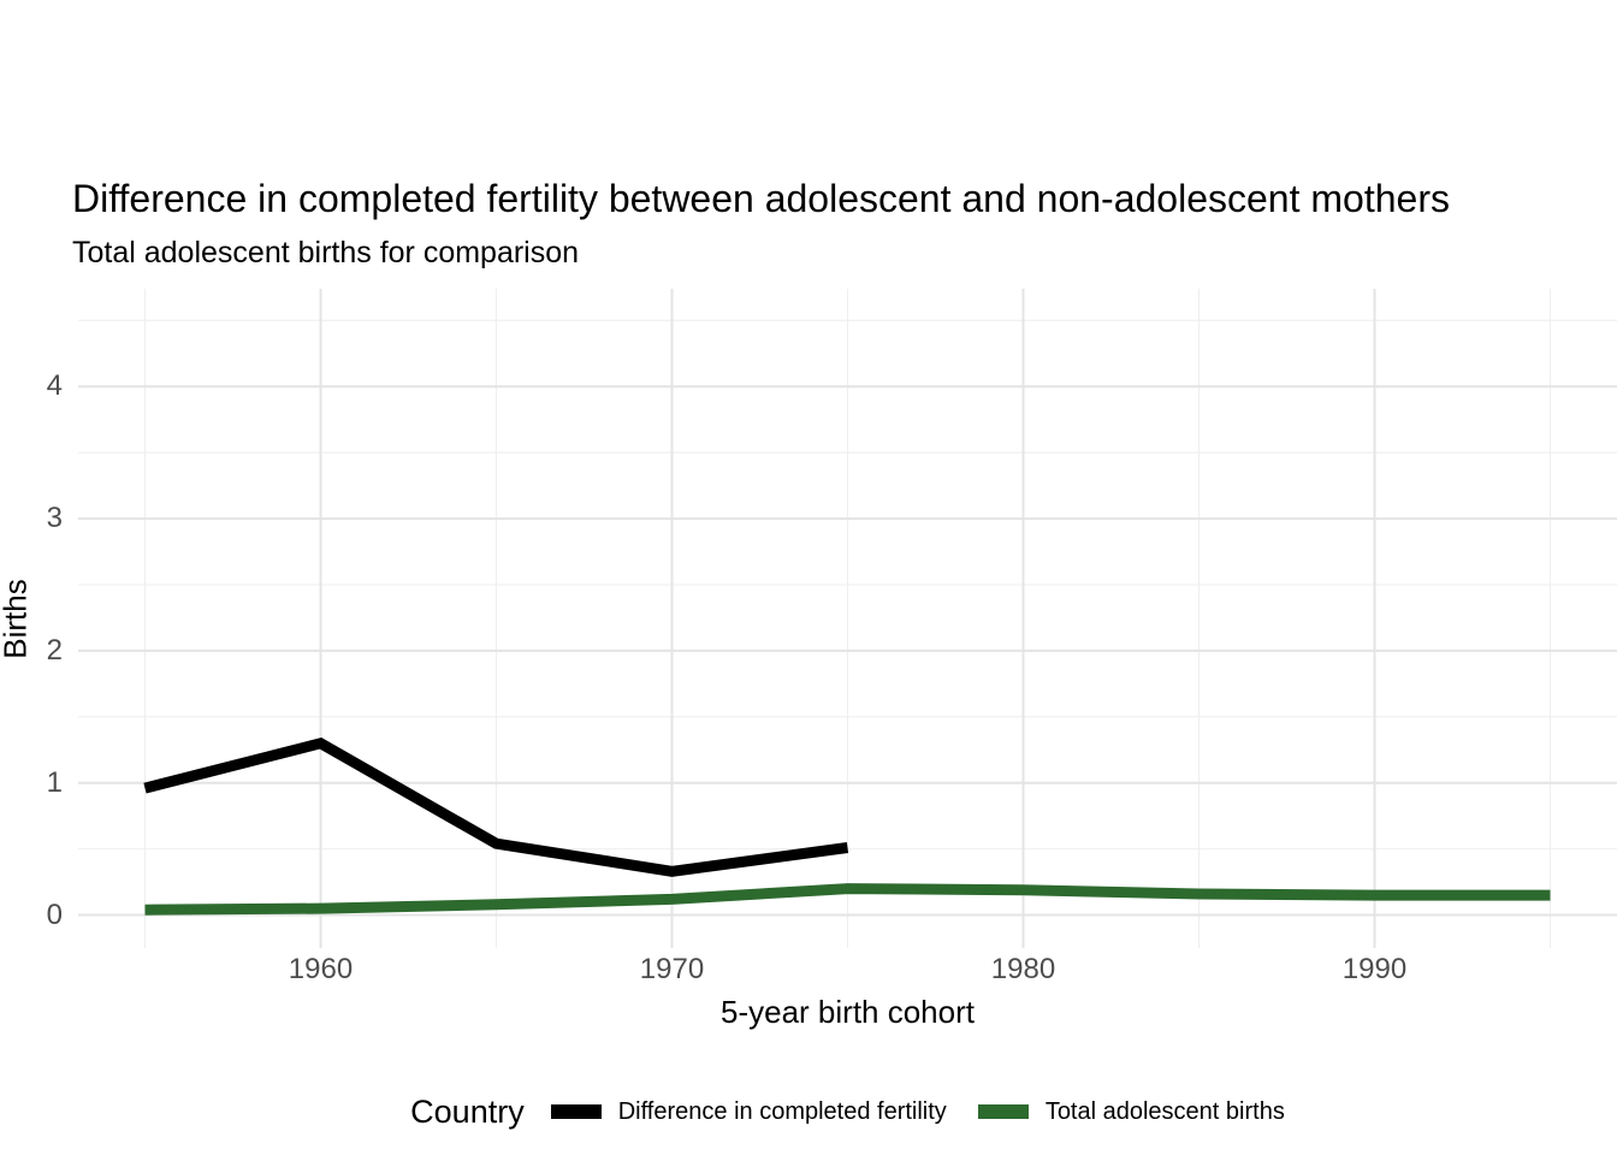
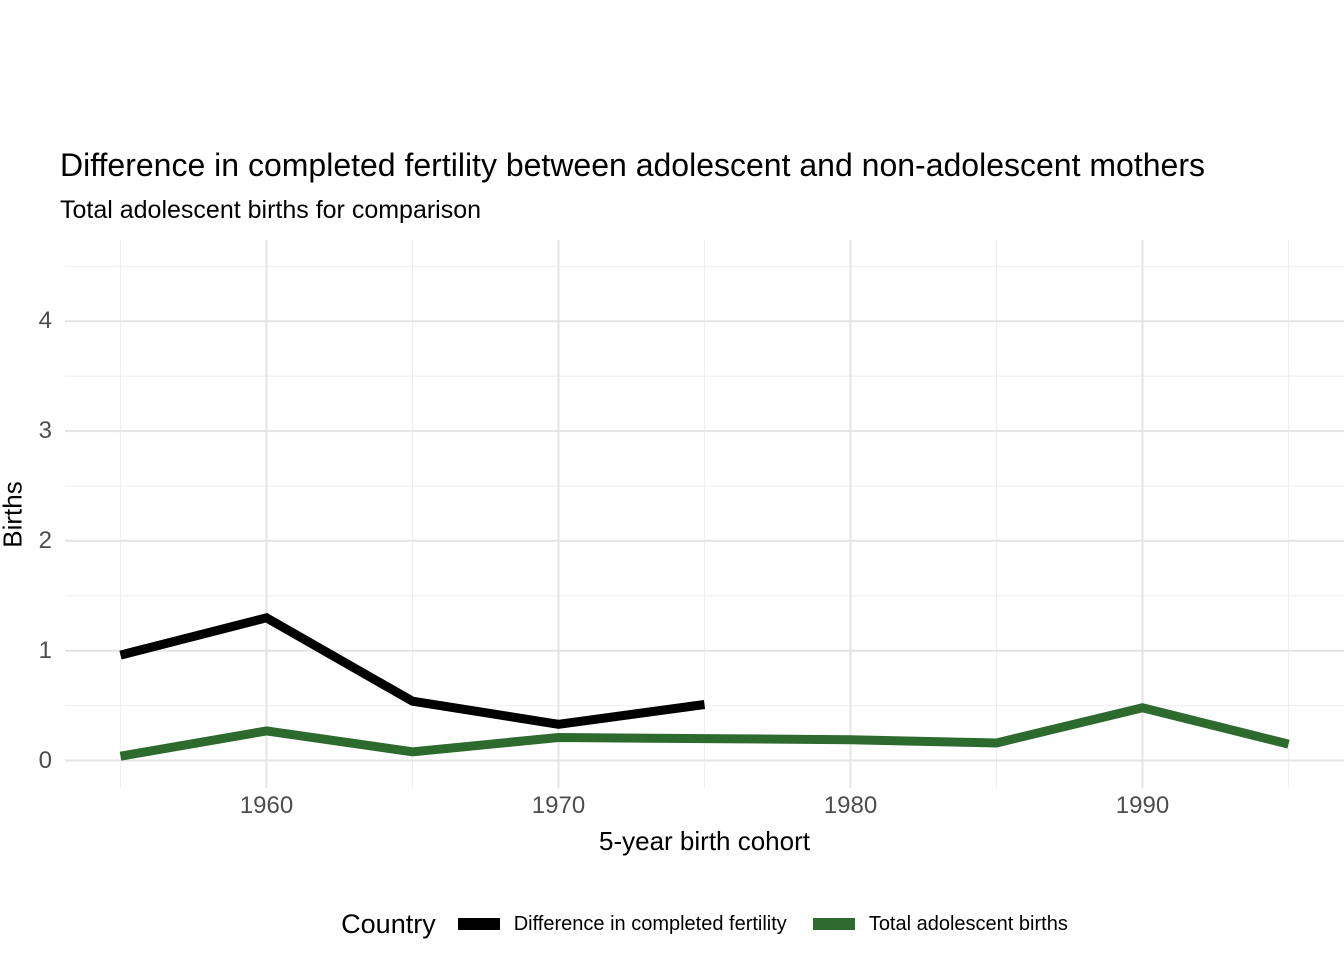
Total adolescent births/1960: 0.05 -> 0.27
Total adolescent births/1970: 0.12 -> 0.21
Total adolescent births/1990: 0.15 -> 0.48
